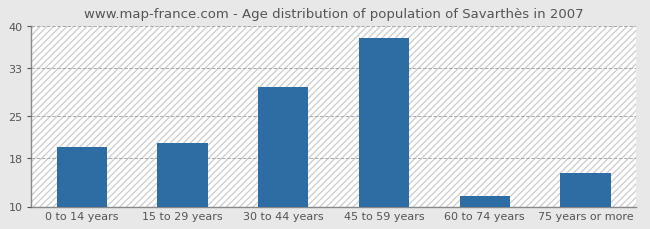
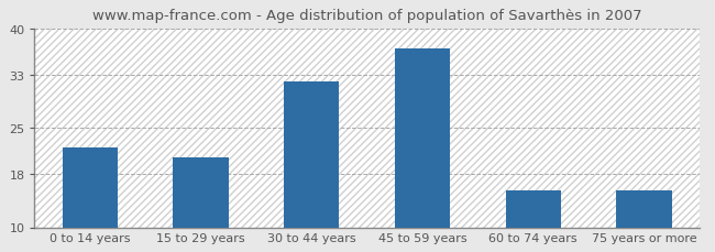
0 to 14 years: 19.8 -> 22.0
30 to 44 years: 29.8 -> 32.0
45 to 59 years: 38.0 -> 37.0
60 to 74 years: 11.8 -> 15.5
